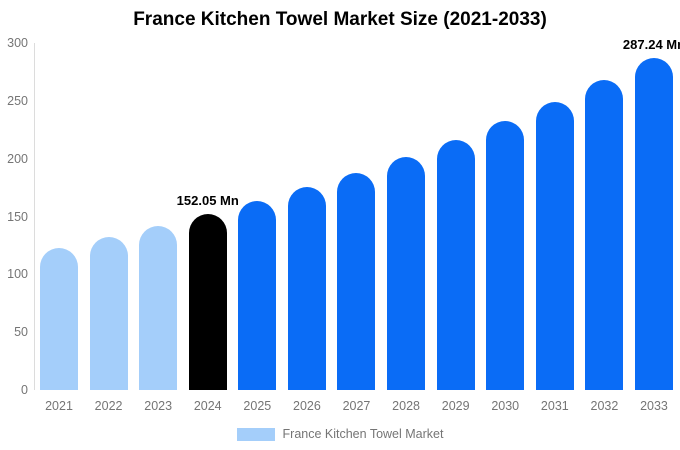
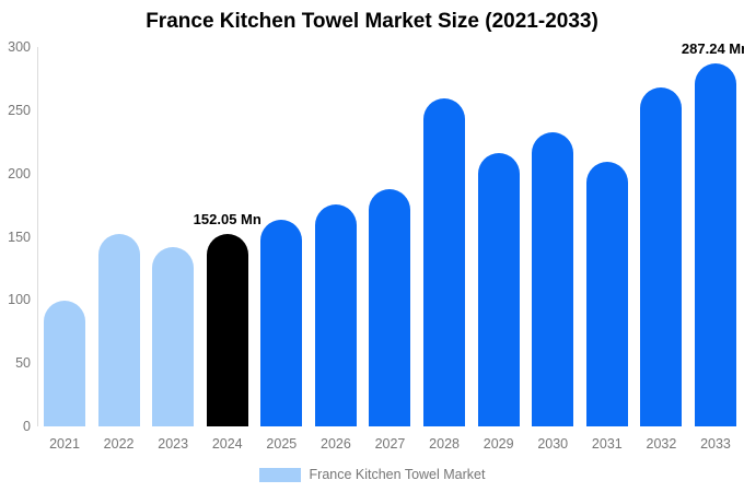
2021: 123 -> 99
2022: 132 -> 152
2028: 202 -> 259
2031: 249 -> 209
